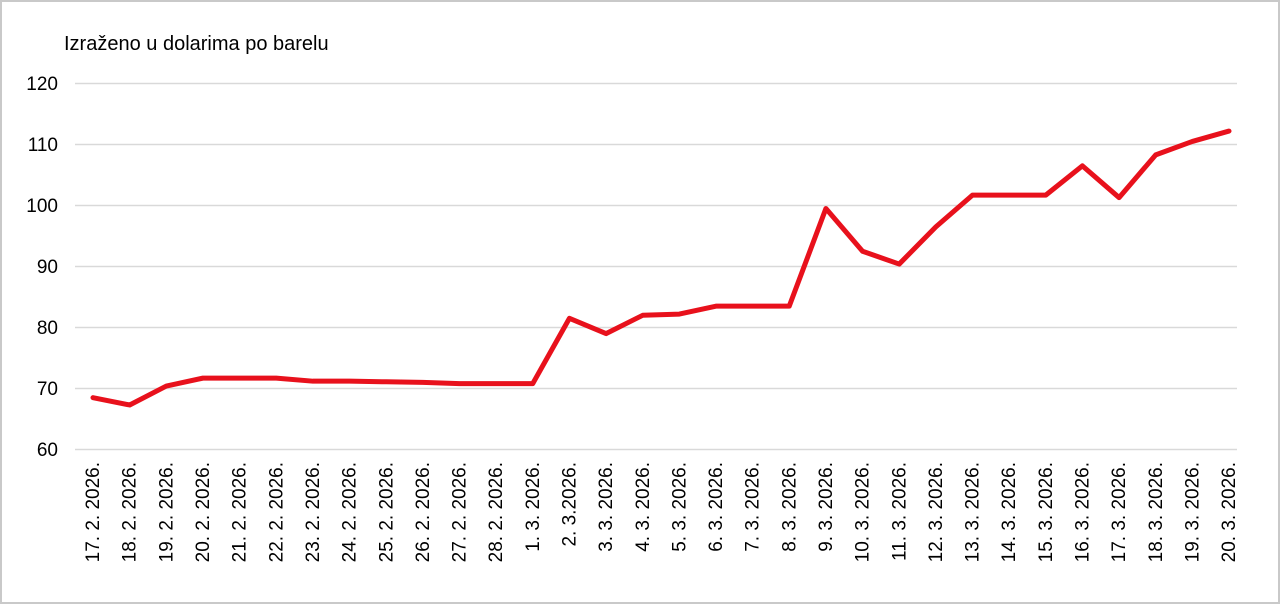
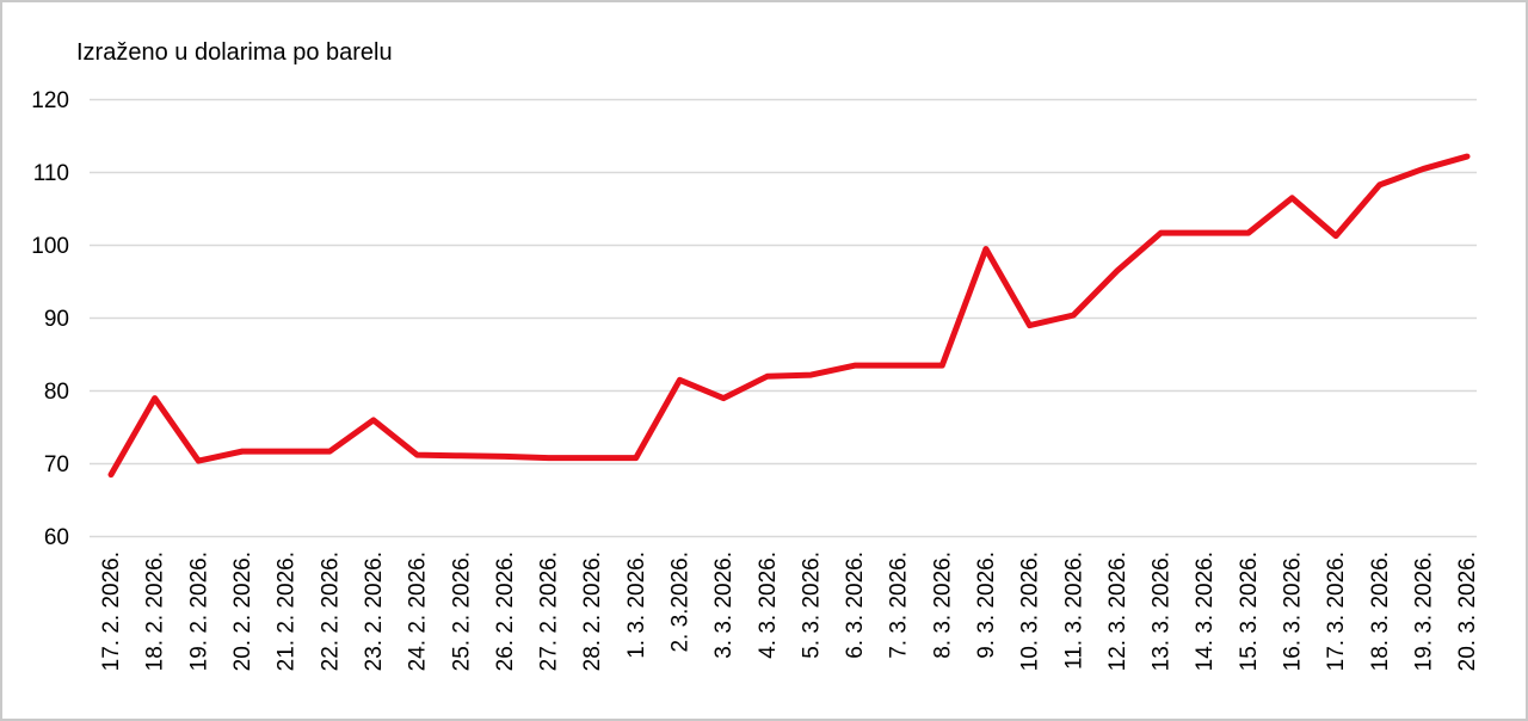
18. 2. 2026.: 67 -> 79
23. 2. 2026.: 71 -> 76
10. 3. 2026.: 92 -> 89
